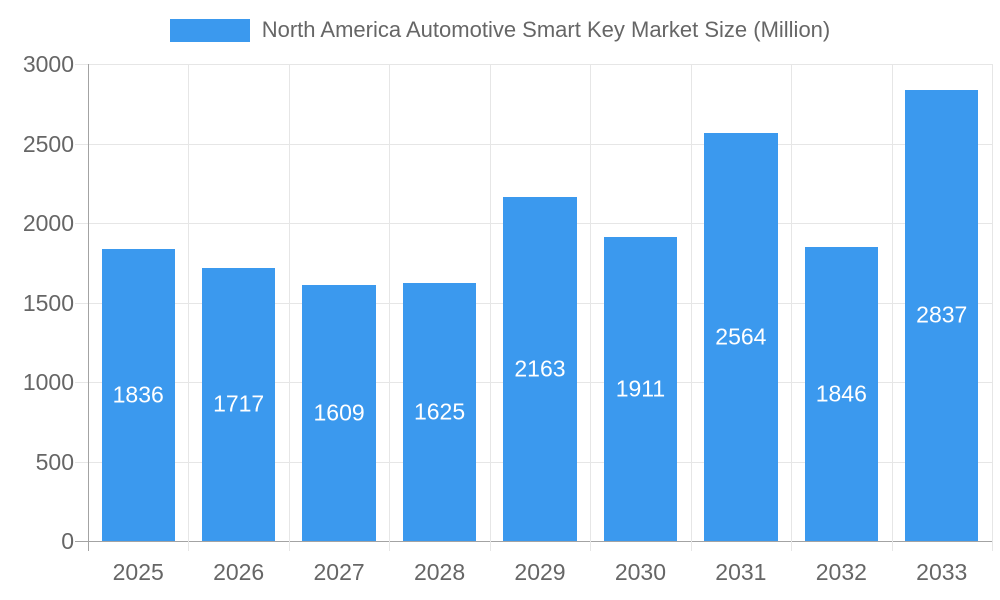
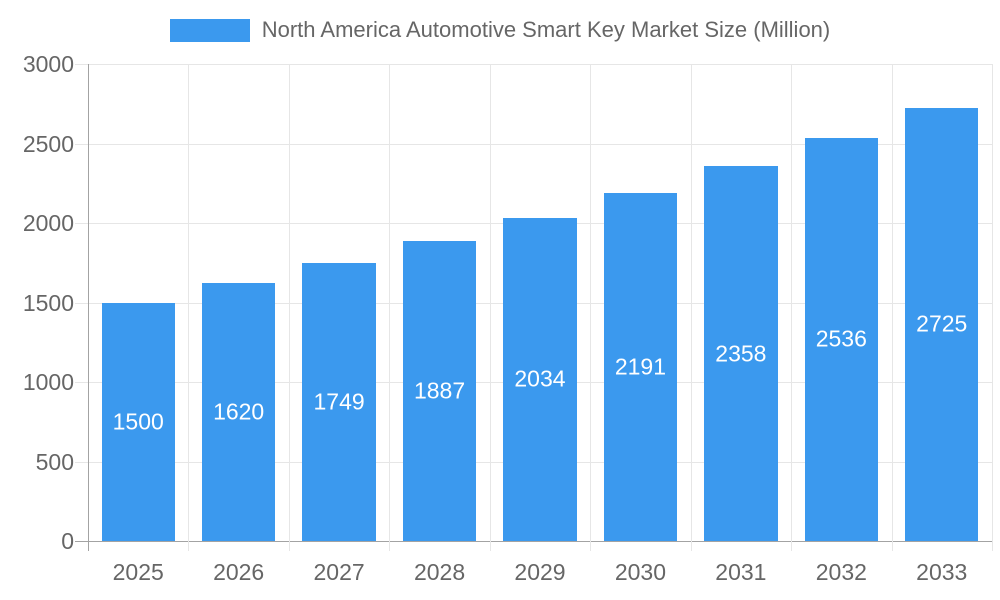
2025: 1836 -> 1500
2026: 1717 -> 1620
2027: 1609 -> 1749
2028: 1625 -> 1887
2029: 2163 -> 2034
2030: 1911 -> 2191
2031: 2564 -> 2358
2032: 1846 -> 2536
2033: 2837 -> 2725
